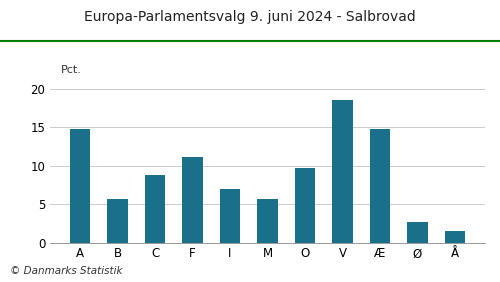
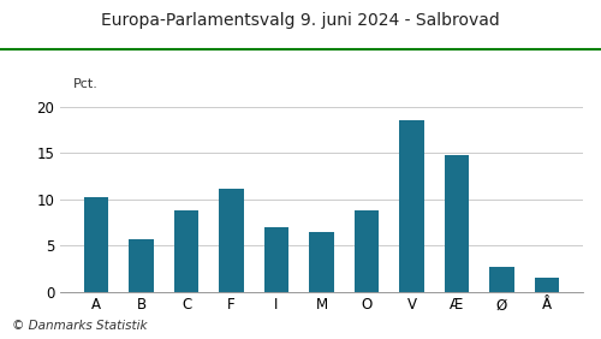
A: 14.8 -> 10.2
M: 5.6 -> 6.4
O: 9.7 -> 8.8
